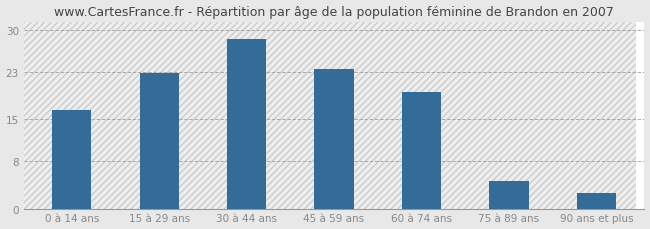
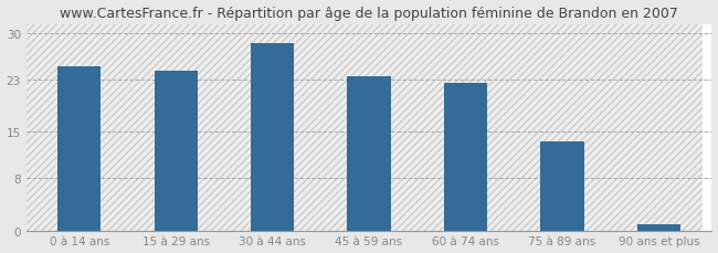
0 à 14 ans: 16.6 -> 25.0
15 à 29 ans: 22.8 -> 24.3
60 à 74 ans: 19.6 -> 22.5
75 à 89 ans: 4.6 -> 13.5
90 ans et plus: 2.6 -> 1.0
